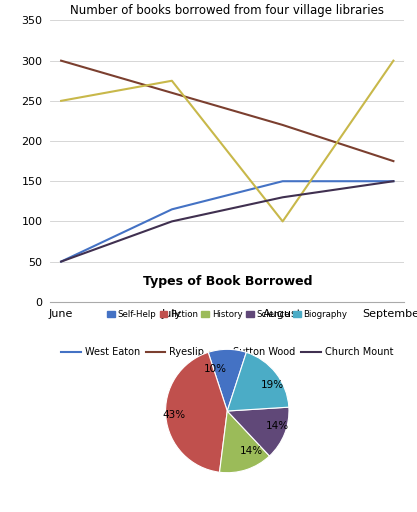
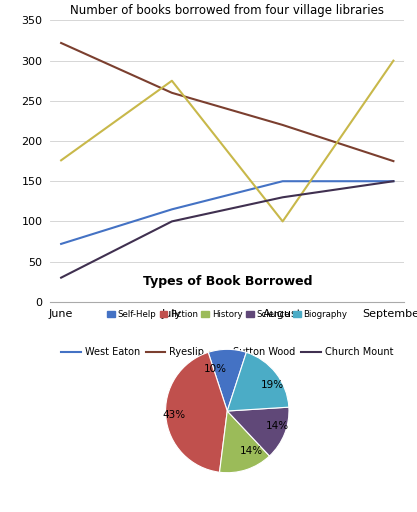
West Eaton/June: 50 -> 72
Ryeslip/June: 300 -> 322
Sutton Wood/June: 250 -> 176
Church Mount/June: 50 -> 30
